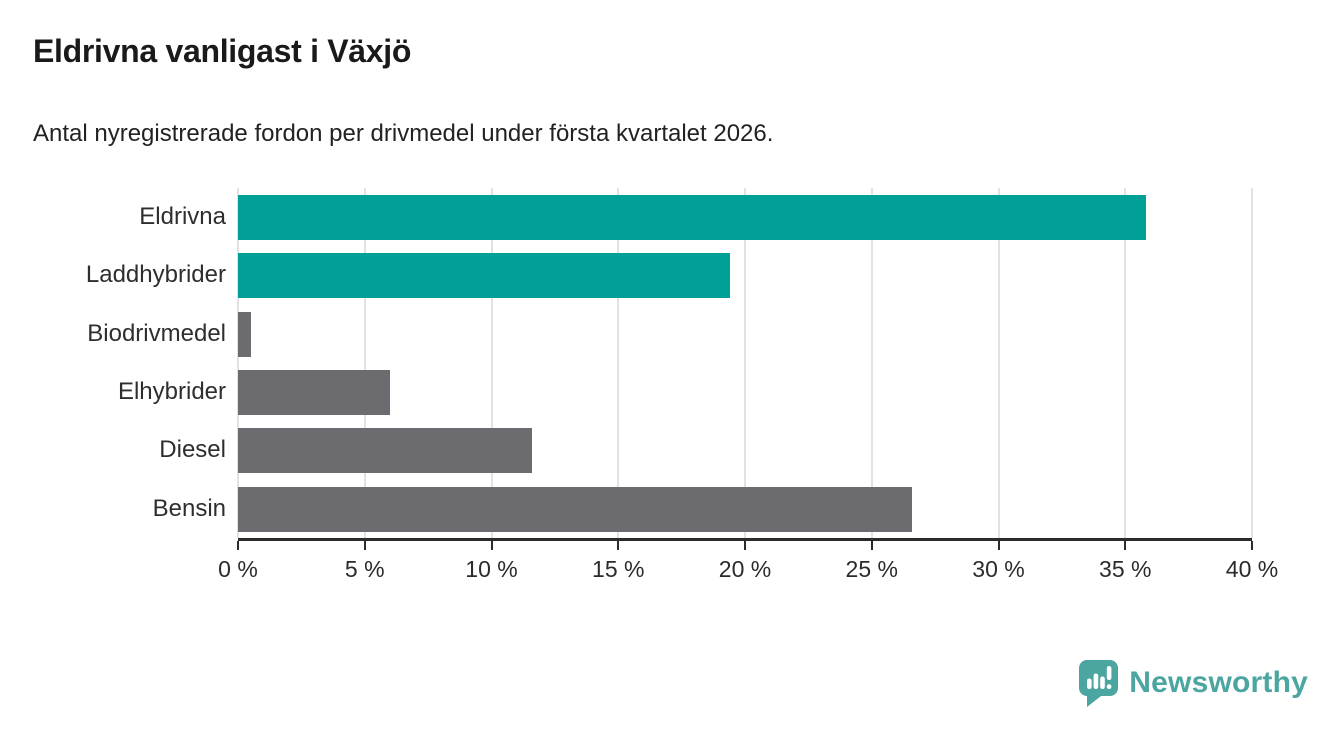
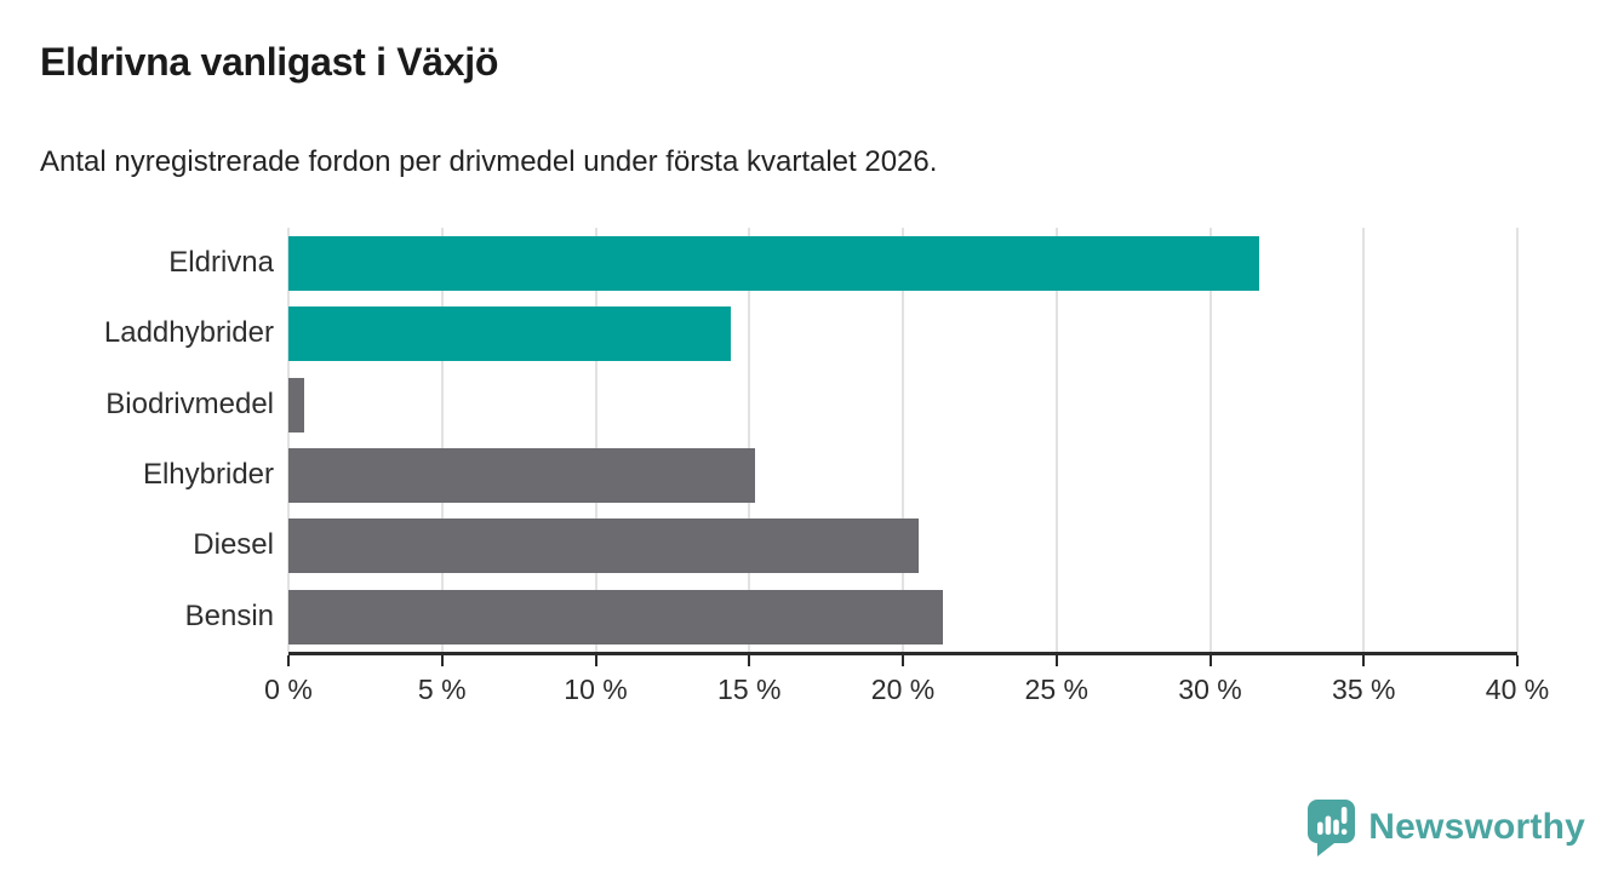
Eldrivna: 35.8% -> 31.6%
Laddhybrider: 19.4% -> 14.4%
Elhybrider: 6.0% -> 15.2%
Diesel: 11.6% -> 20.5%
Bensin: 26.6% -> 21.3%
